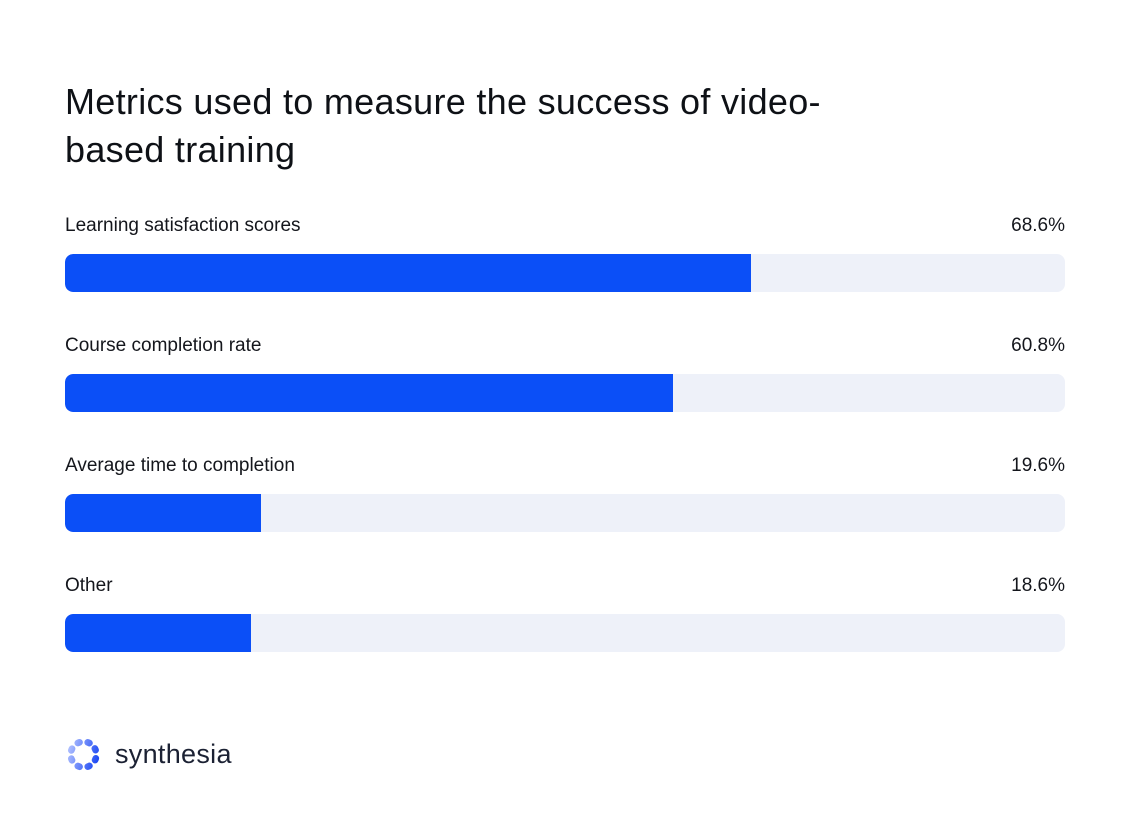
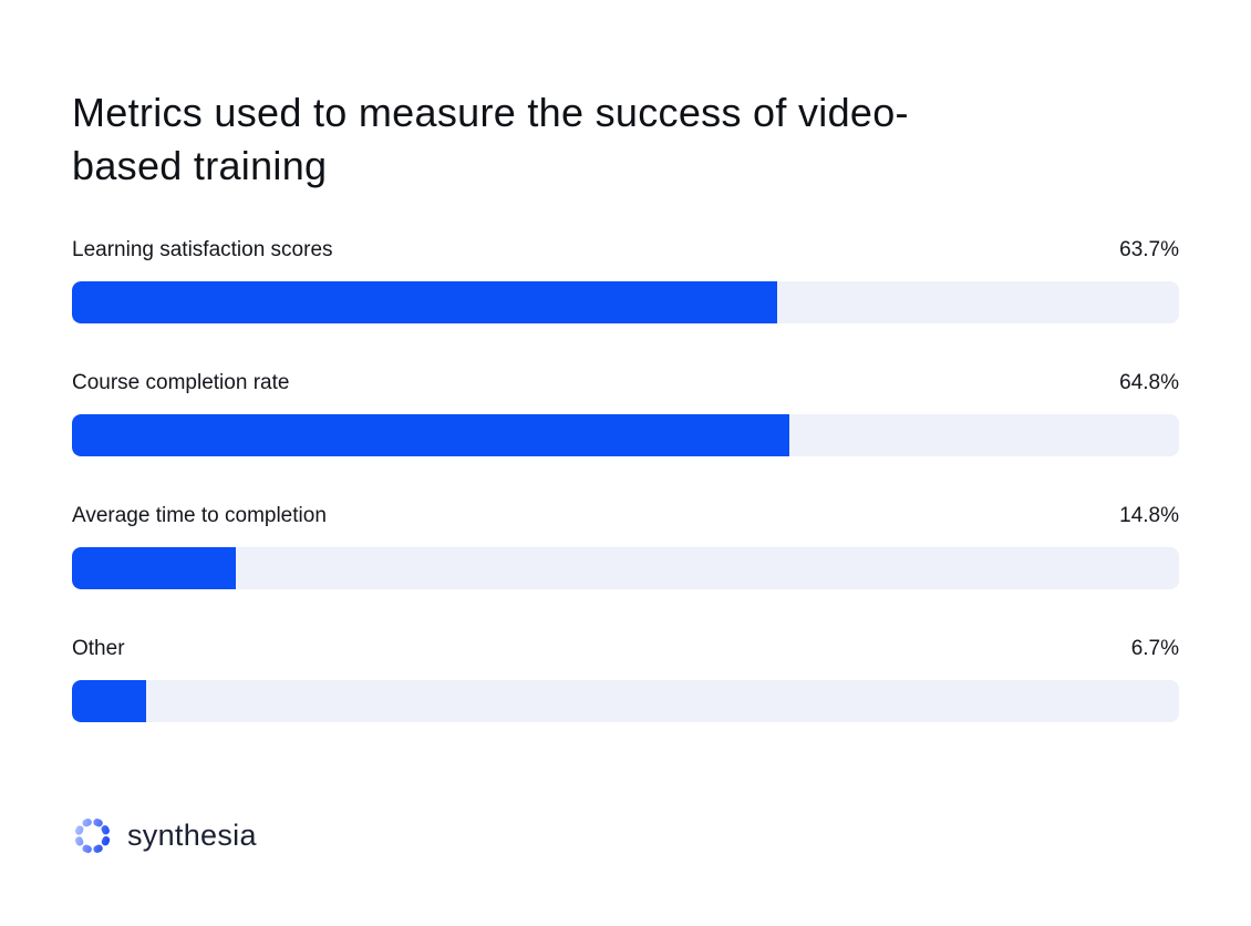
Learning satisfaction scores: 68.6% -> 63.7%
Course completion rate: 60.8% -> 64.8%
Average time to completion: 19.6% -> 14.8%
Other: 18.6% -> 6.7%
